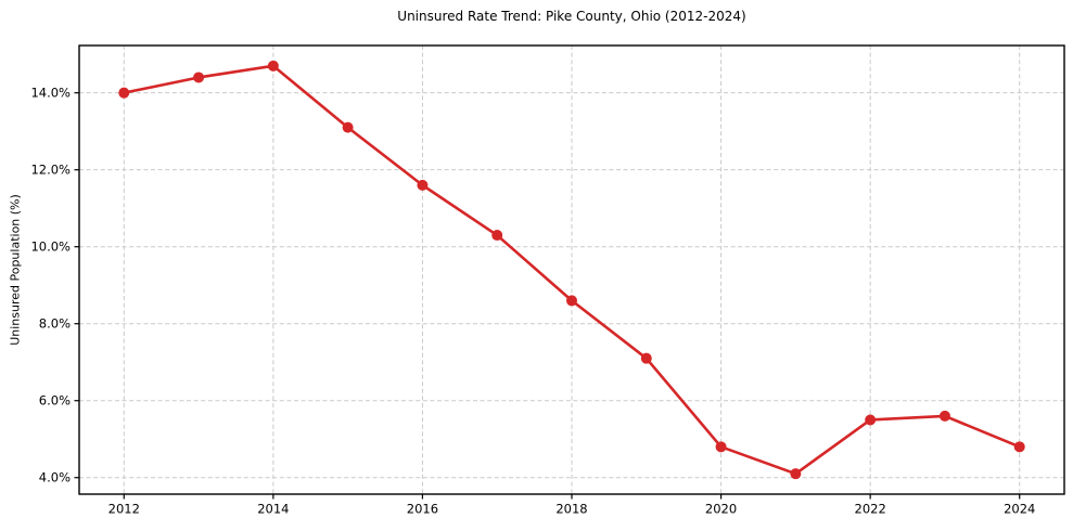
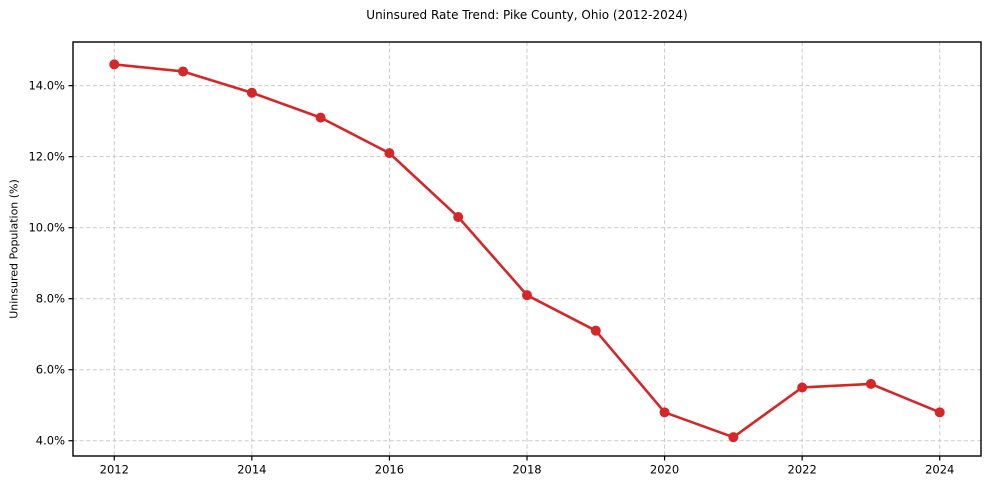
2012: 14.0% -> 14.6%
2014: 14.7% -> 13.8%
2016: 11.6% -> 12.1%
2018: 8.6% -> 8.1%
